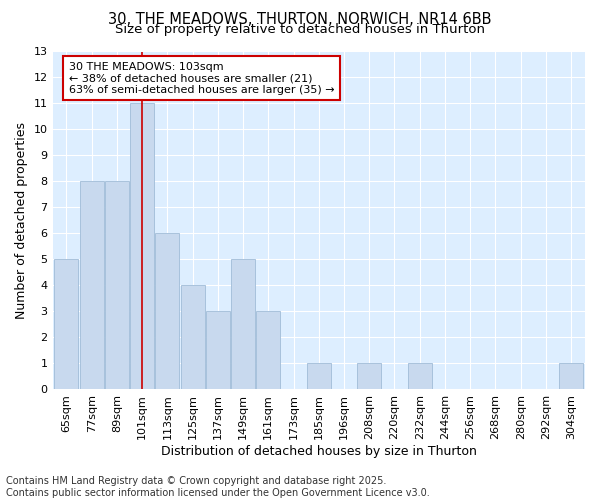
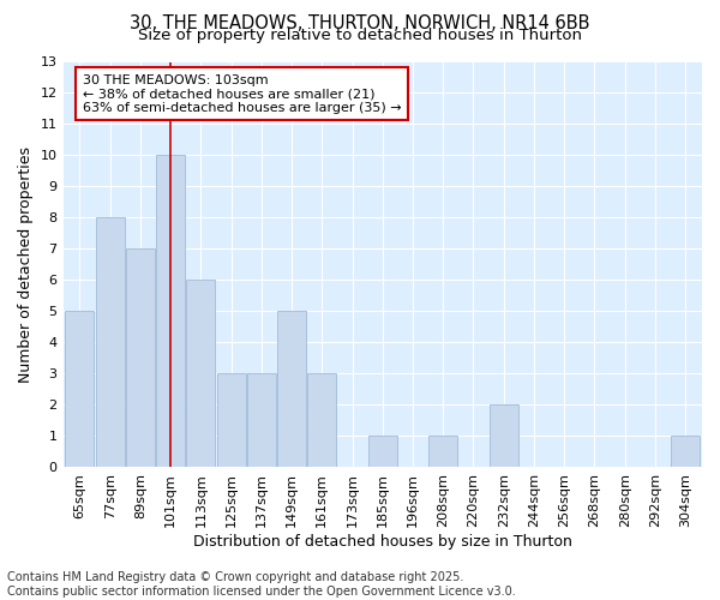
89sqm: 8 -> 7
101sqm: 11 -> 10
125sqm: 4 -> 3
232sqm: 1 -> 2
